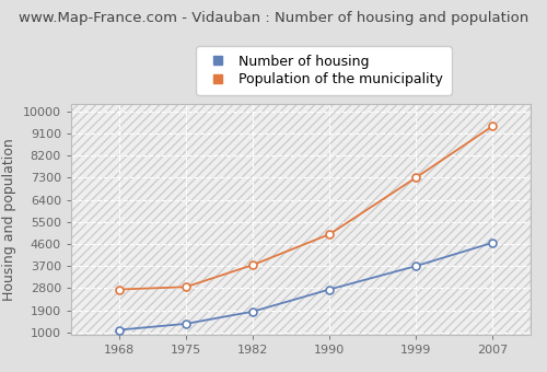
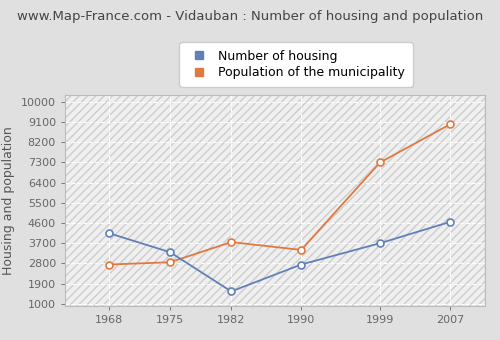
Number of housing/1968: 1100 -> 4150
Number of housing/1975: 1350 -> 3300
Number of housing/1982: 1850 -> 1550
Population of the municipality/1990: 5000 -> 3400
Population of the municipality/2007: 9400 -> 9000
